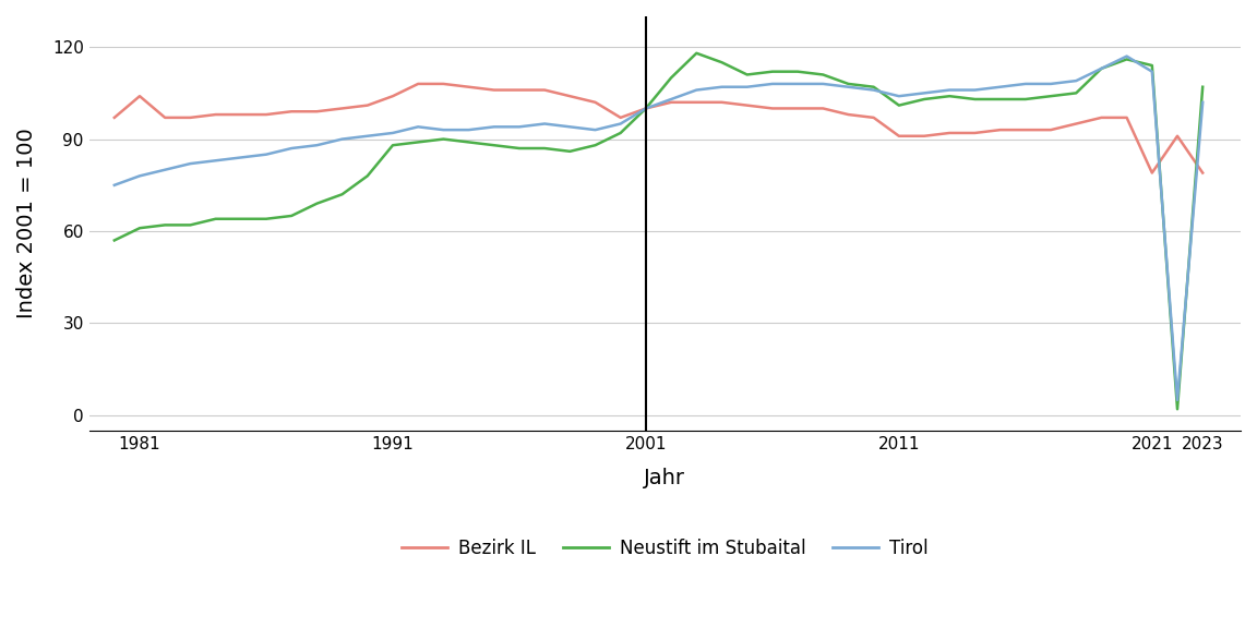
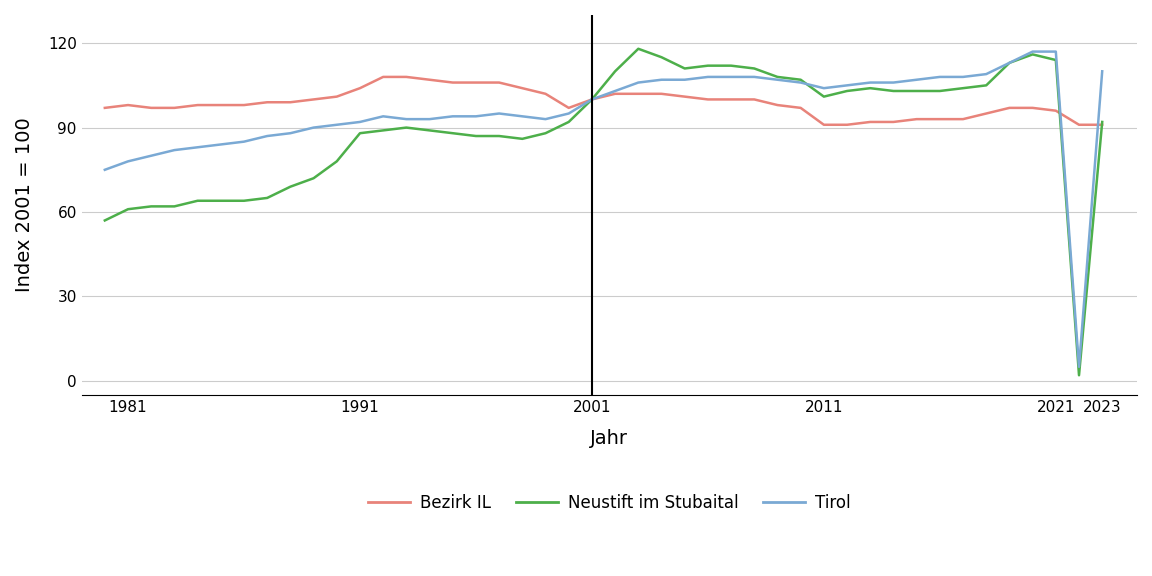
Bezirk IL/1981: 104 -> 98
Bezirk IL/2021: 79 -> 96
Tirol/2021: 112 -> 117
Bezirk IL/2023: 79 -> 91
Neustift im Stubaital/2023: 107 -> 92
Tirol/2023: 102 -> 110
